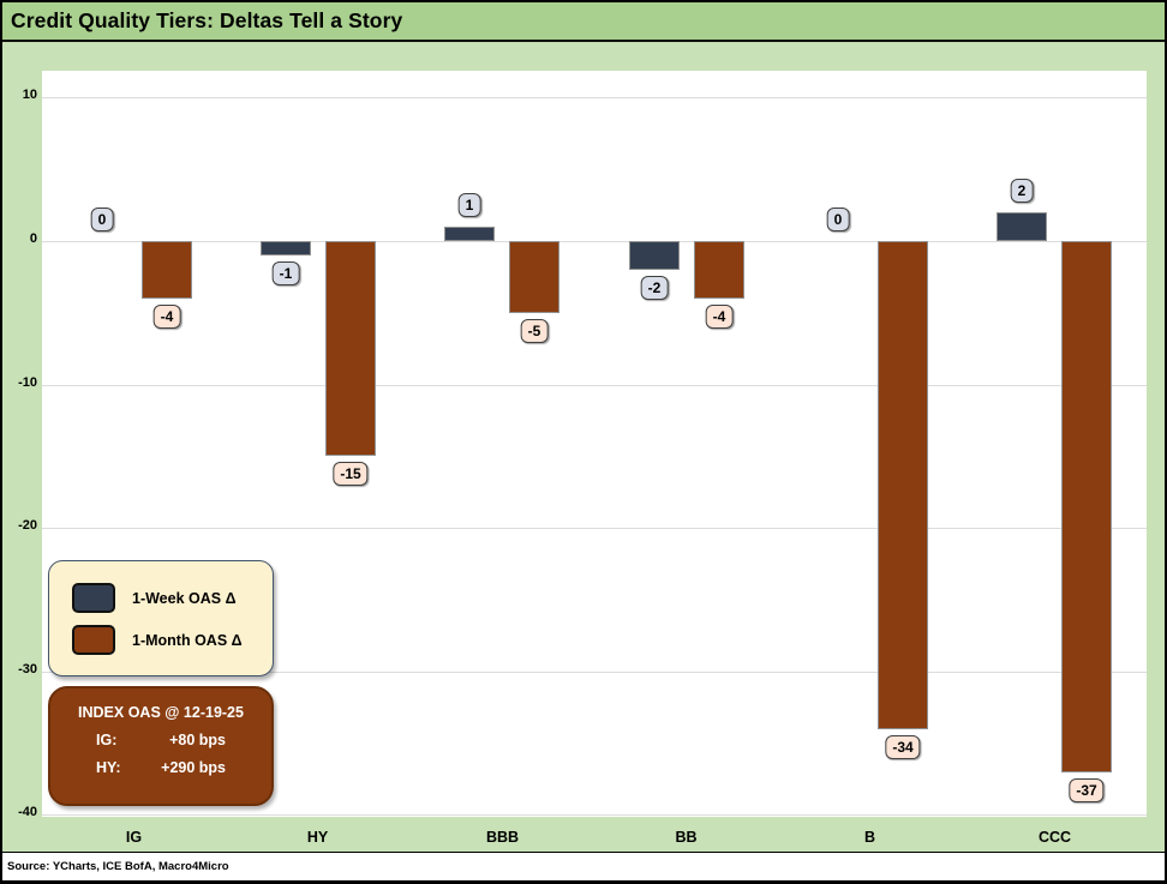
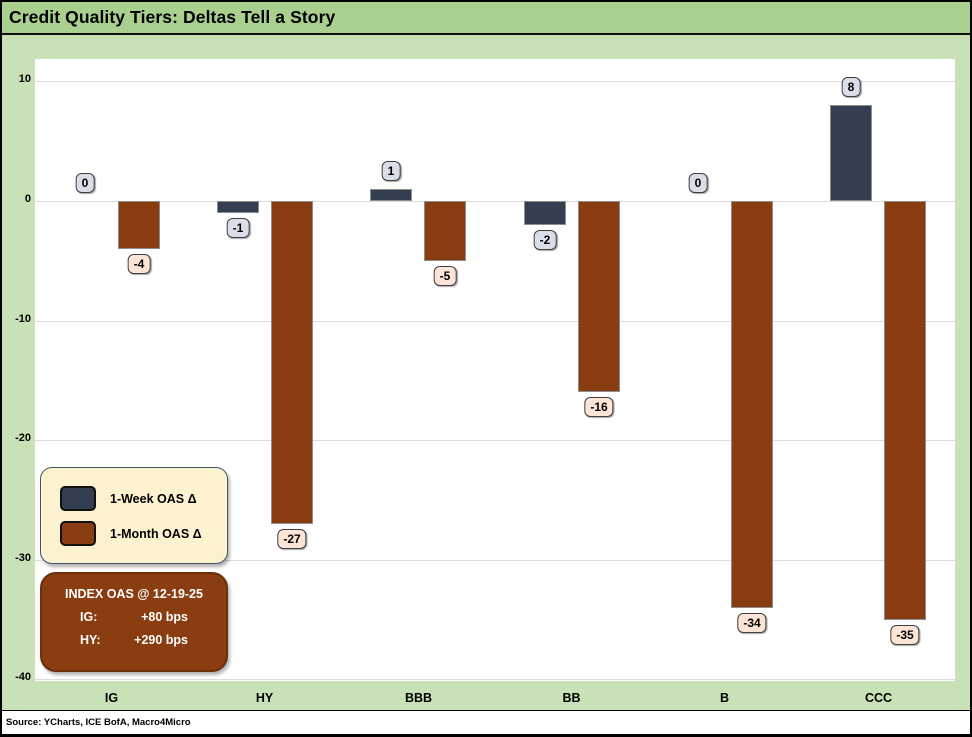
1-Month OAS Δ/HY: -15 -> -27
1-Month OAS Δ/BB: -4 -> -16
1-Week OAS Δ/CCC: 2 -> 8
1-Month OAS Δ/CCC: -37 -> -35
